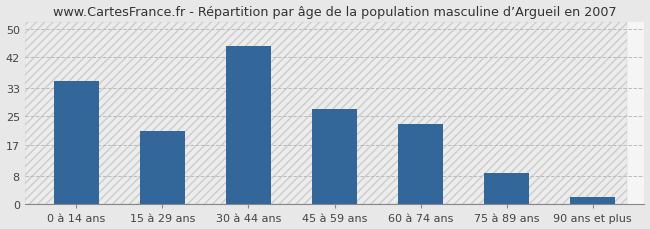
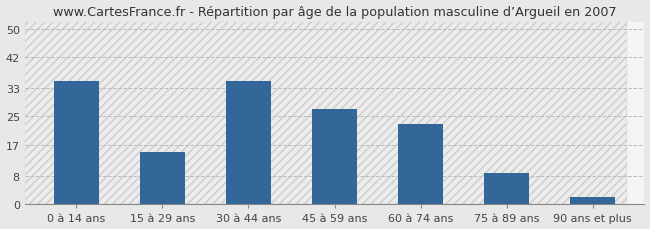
15 à 29 ans: 21 -> 15
30 à 44 ans: 45 -> 35
